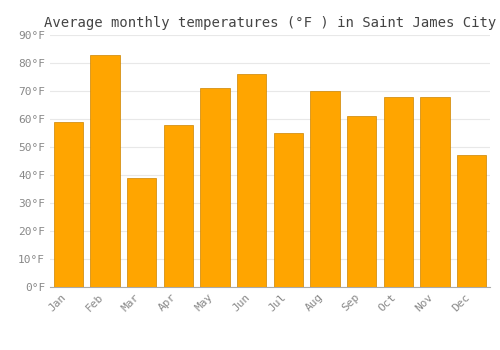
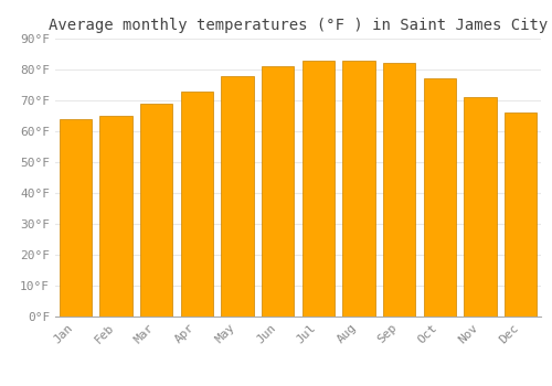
Jan: 59°F -> 64°F
Feb: 83°F -> 65°F
Mar: 39°F -> 69°F
Apr: 58°F -> 73°F
May: 71°F -> 78°F
Jun: 76°F -> 81°F
Jul: 55°F -> 83°F
Aug: 70°F -> 83°F
Sep: 61°F -> 82°F
Oct: 68°F -> 77°F
Nov: 68°F -> 71°F
Dec: 47°F -> 66°F
